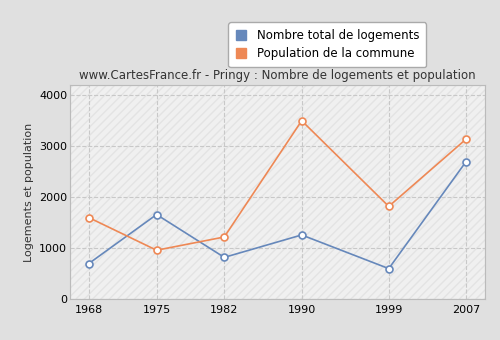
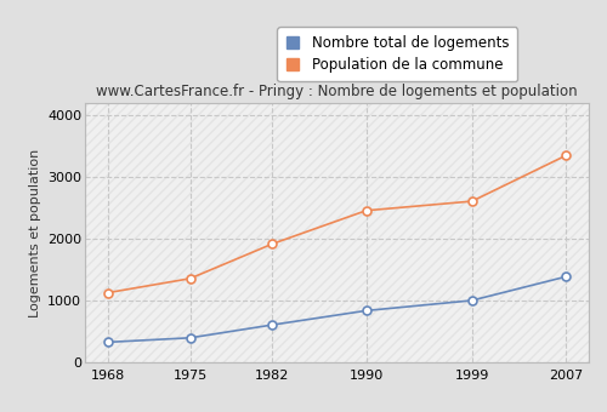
Nombre total de logements/1968: 700 -> 330
Population de la commune/1968: 1600 -> 1130
Nombre total de logements/1975: 1660 -> 400
Population de la commune/1975: 960 -> 1360
Nombre total de logements/1982: 820 -> 610
Population de la commune/1982: 1220 -> 1920
Nombre total de logements/1990: 1260 -> 840
Population de la commune/1990: 3500 -> 2460
Nombre total de logements/1999: 600 -> 1000
Population de la commune/1999: 1820 -> 2610
Nombre total de logements/2007: 2700 -> 1390
Population de la commune/2007: 3140 -> 3350
